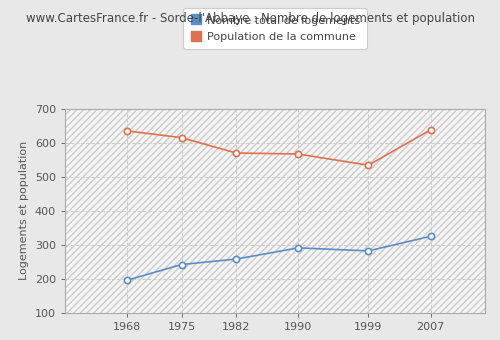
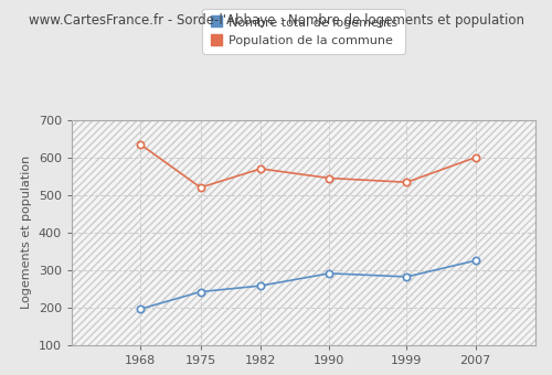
Population de la commune/1975: 615 -> 520
Population de la commune/1990: 567 -> 545
Population de la commune/2007: 638 -> 600
